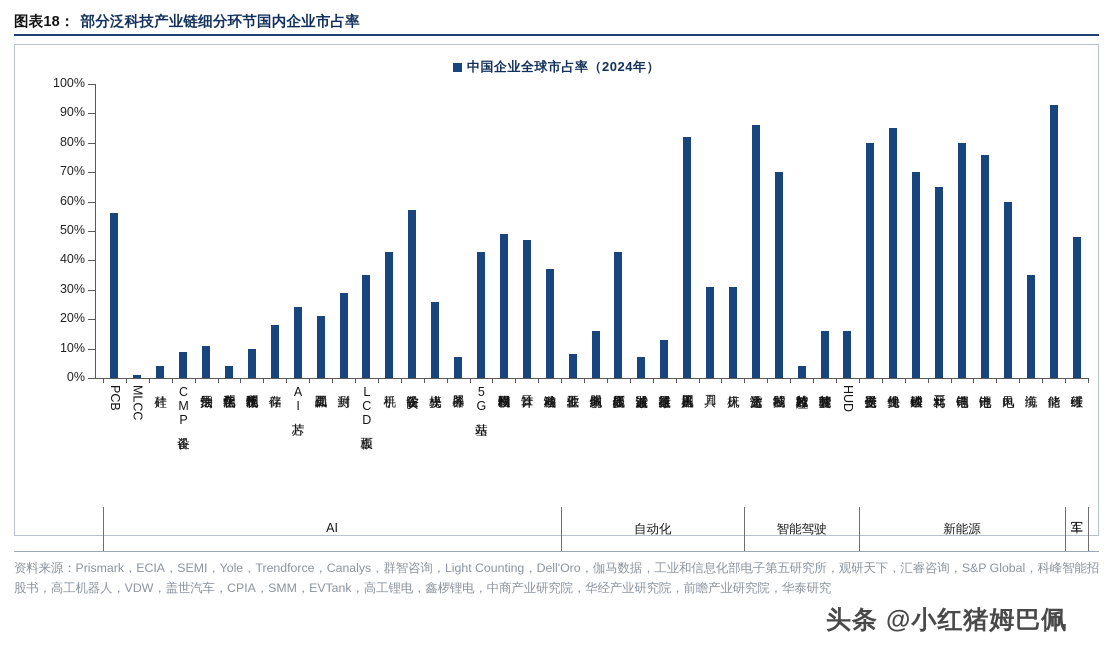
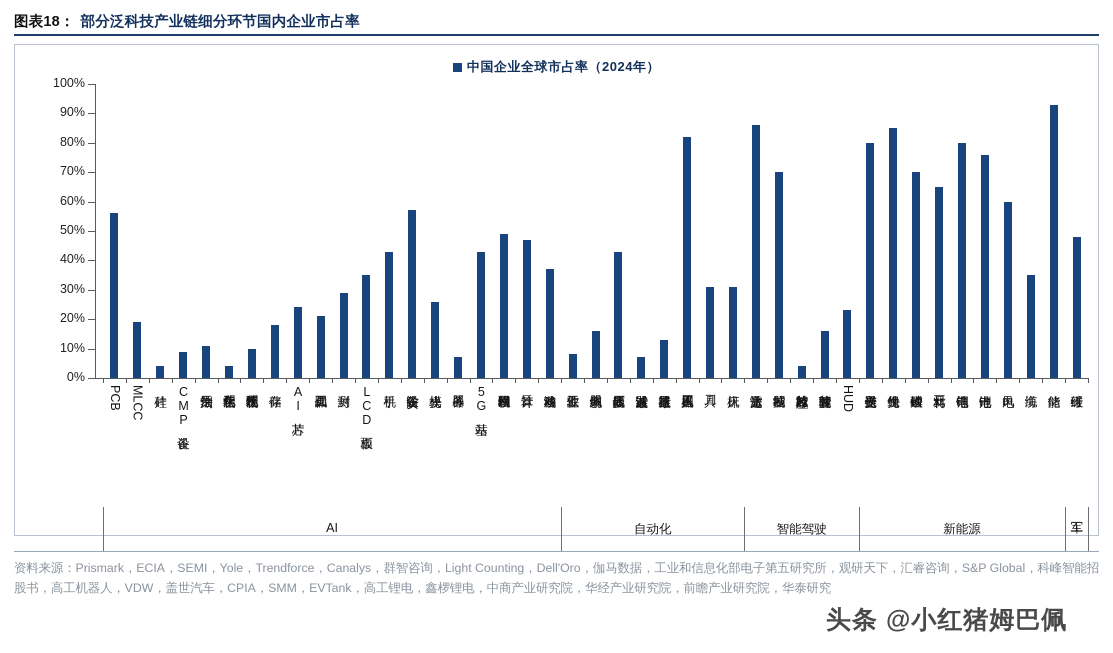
MLCC: 1% -> 19%
HUD: 16% -> 23%
